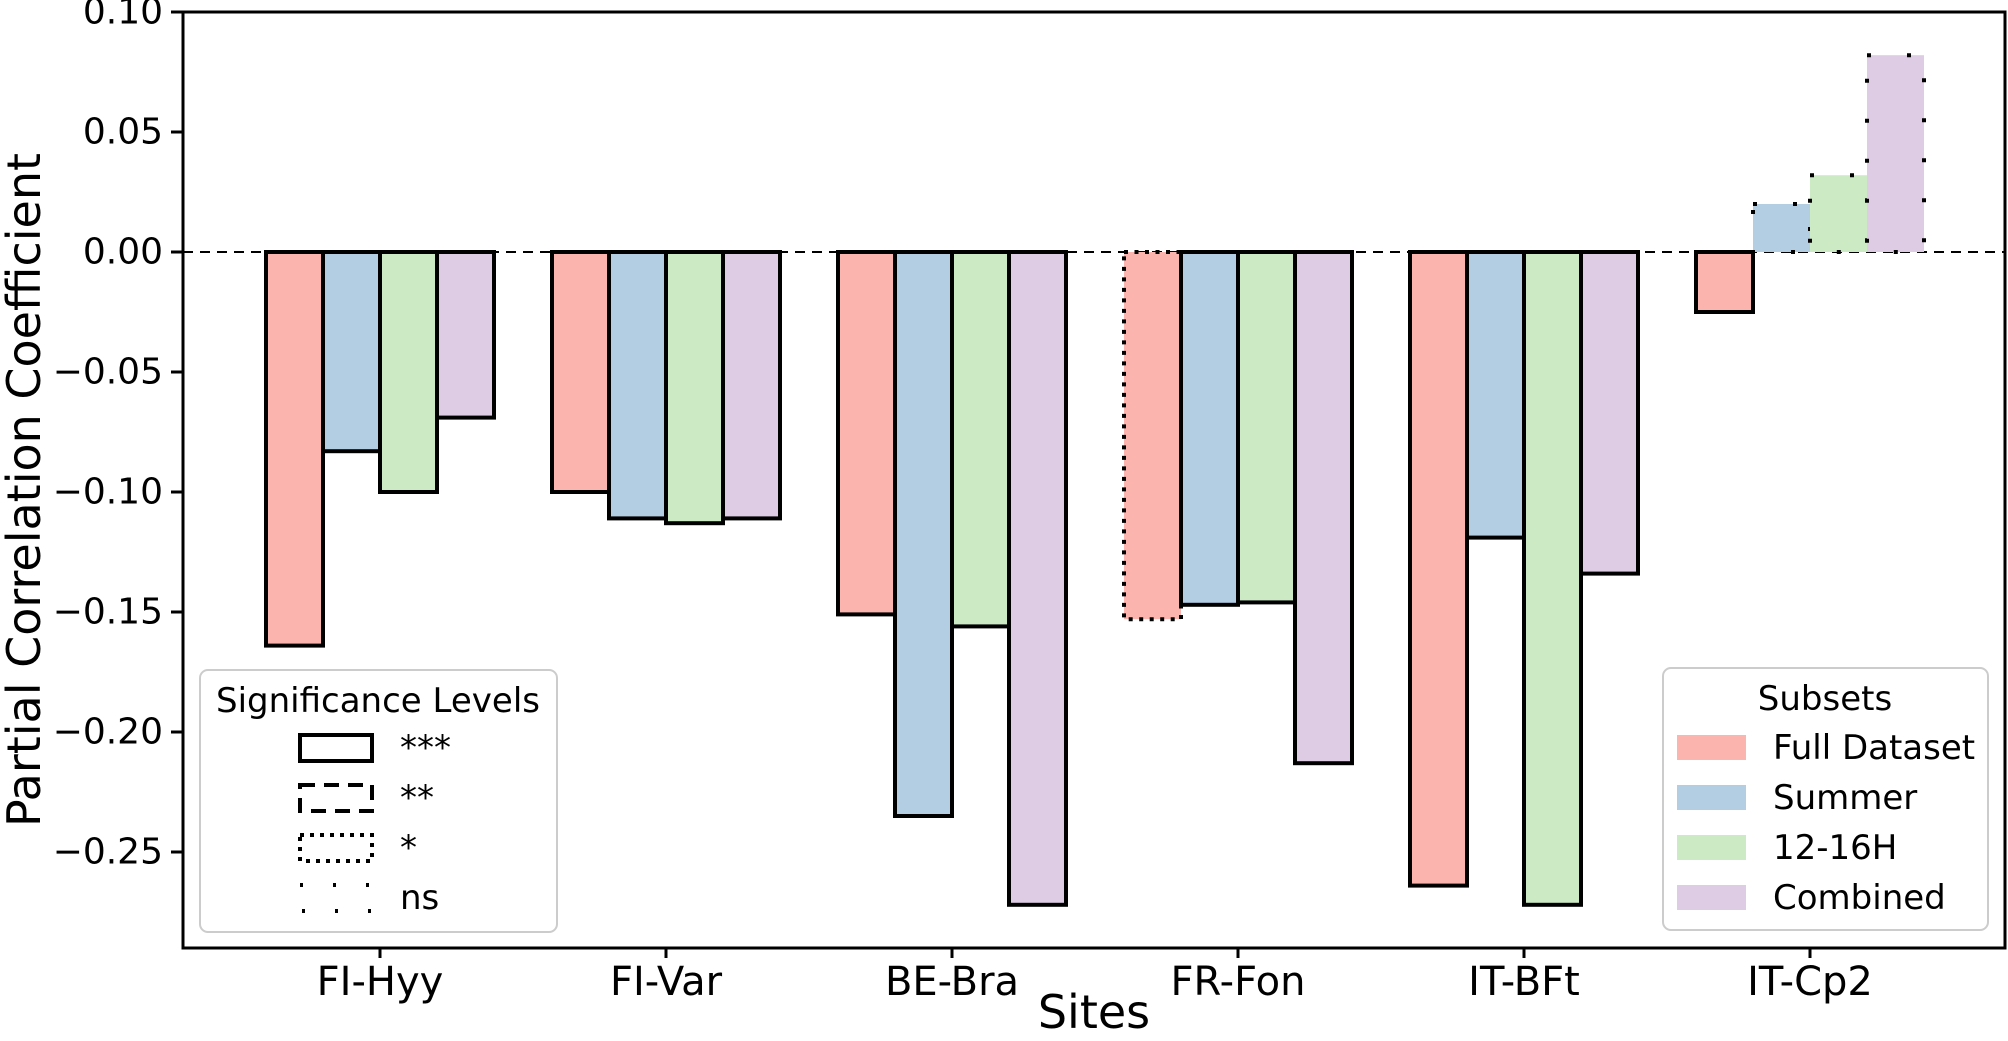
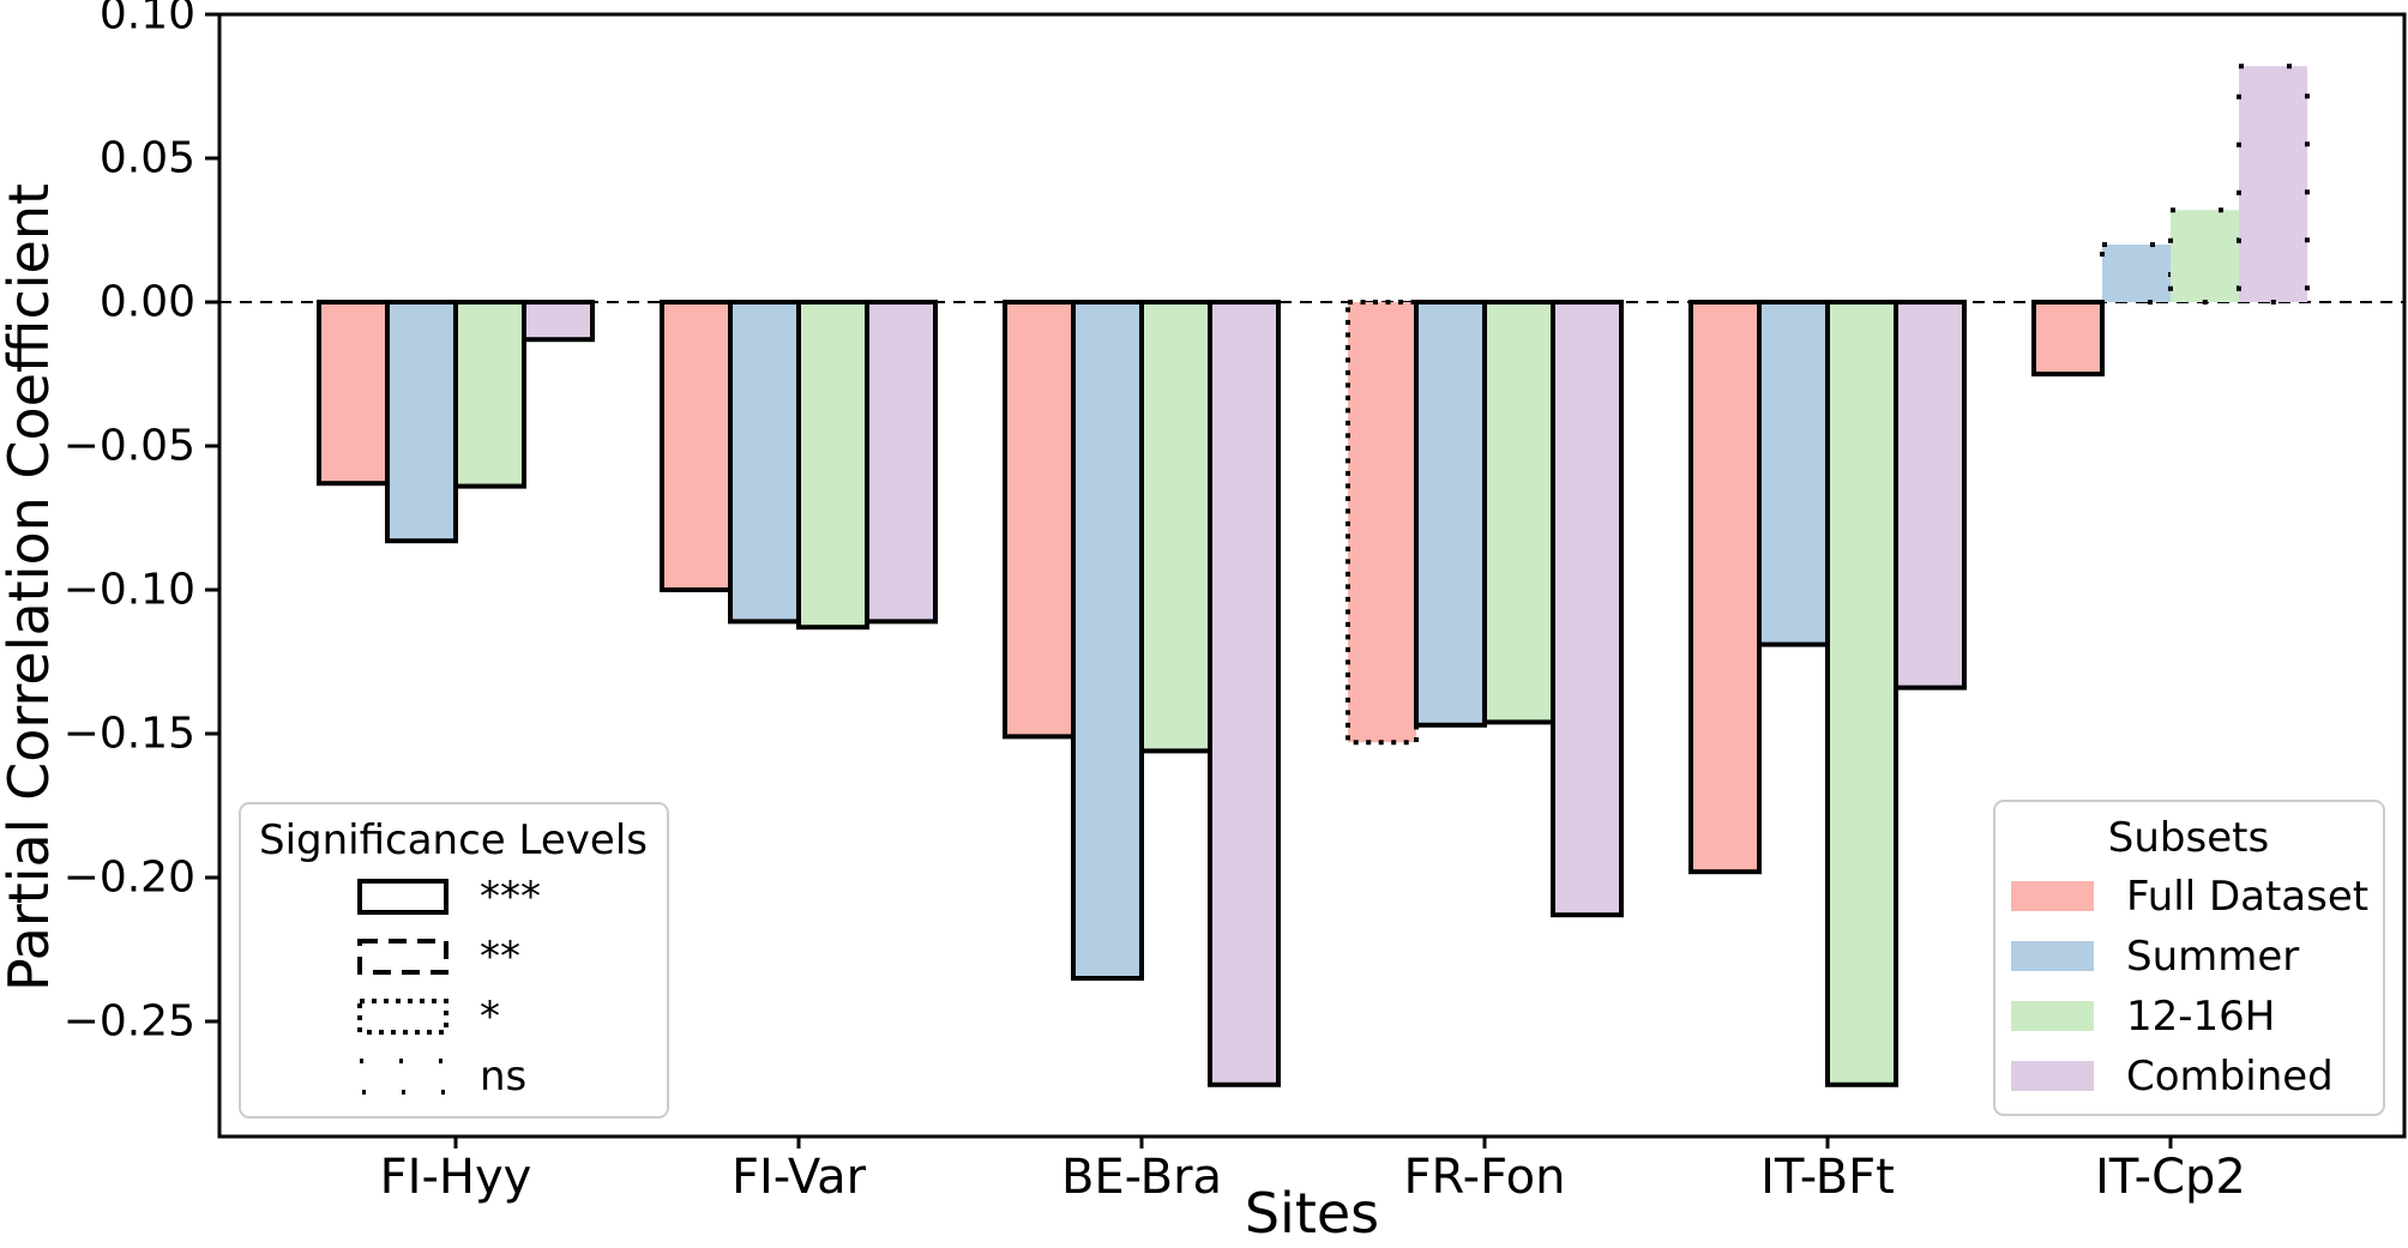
Full Dataset/FI-Hyy: -0.164 -> -0.063
12-16H/FI-Hyy: -0.100 -> -0.064
Combined/FI-Hyy: -0.069 -> -0.013
Full Dataset/IT-BFt: -0.264 -> -0.198
